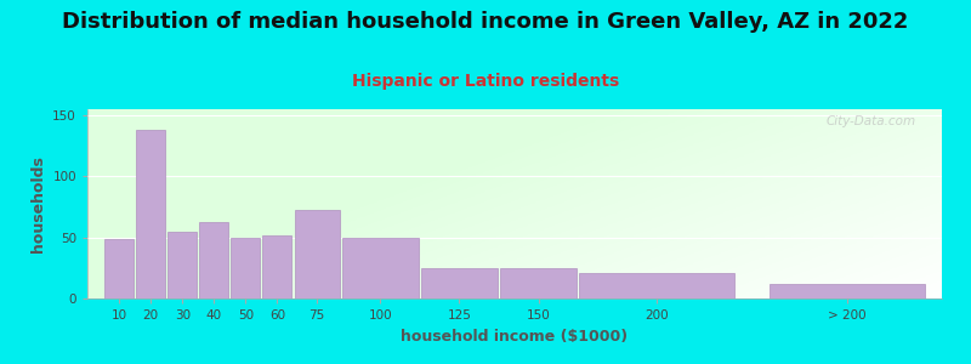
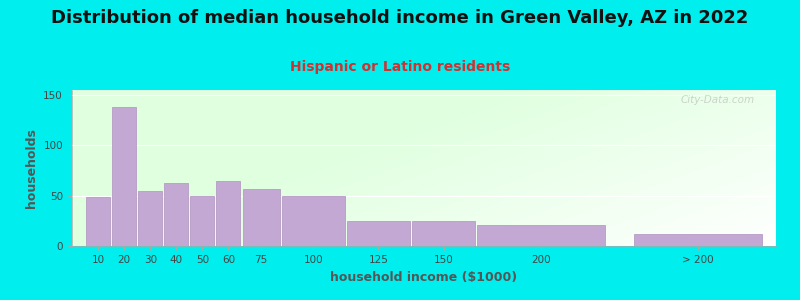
60: 52 -> 65
75: 73 -> 57
